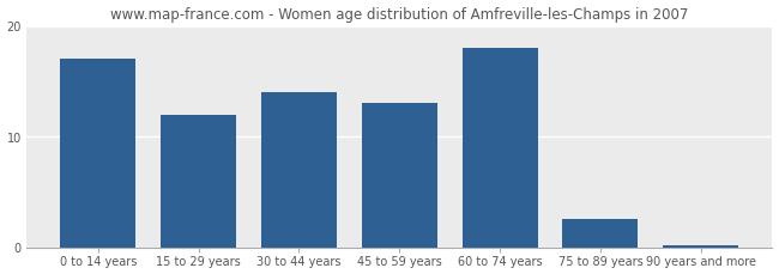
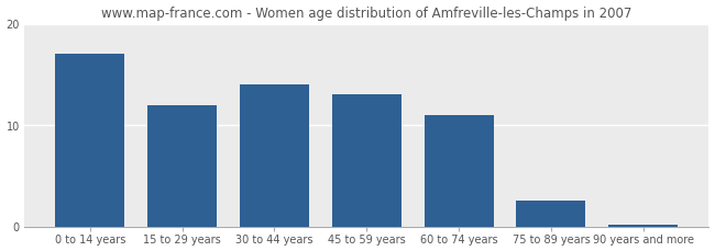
60 to 74 years: 18.0 -> 11.0
